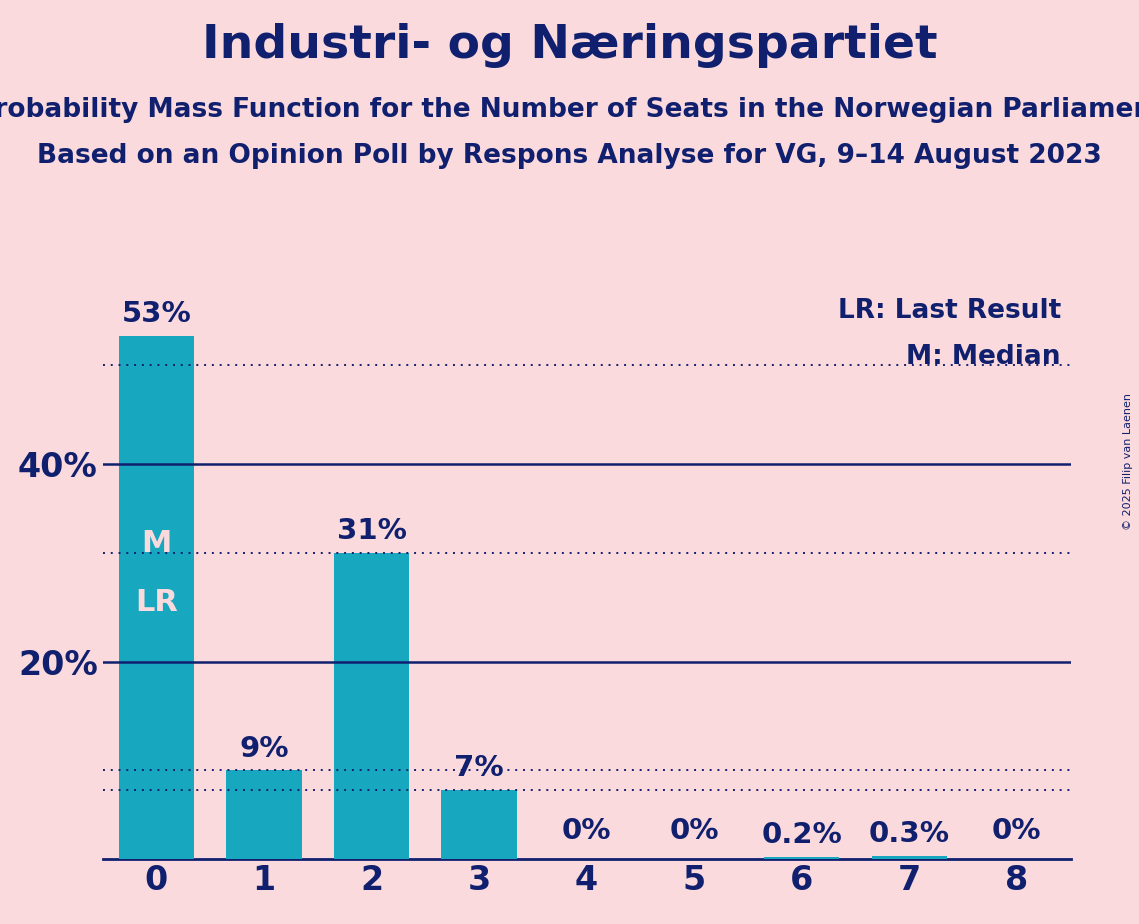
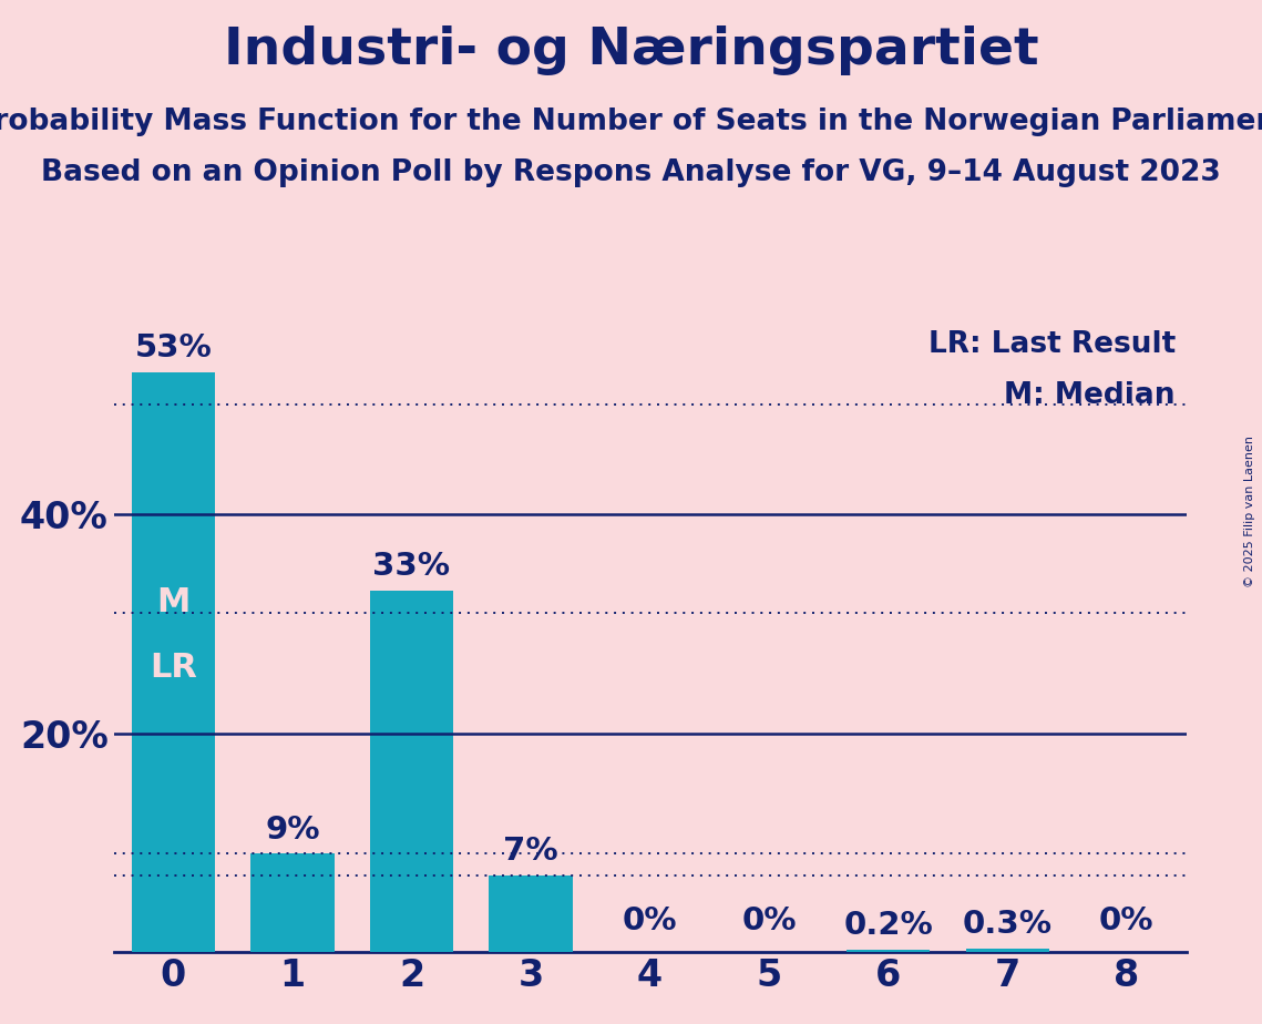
2: 31% -> 33%
